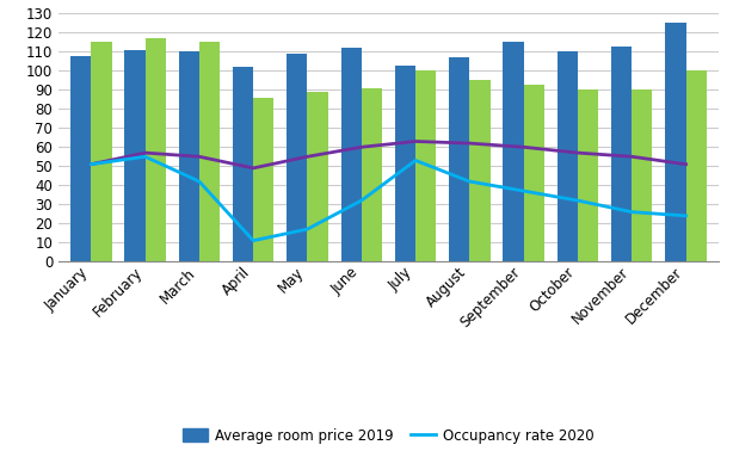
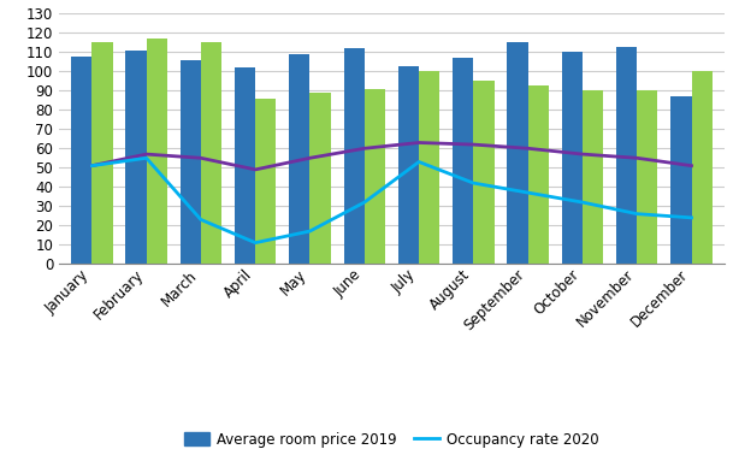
Average room price 2019/March: 110 -> 106
Occupancy rate 2020/March: 42 -> 23
Average room price 2019/December: 125 -> 87
